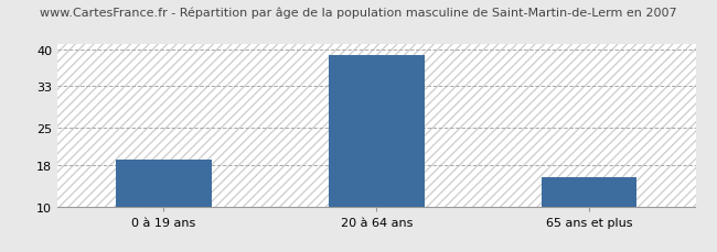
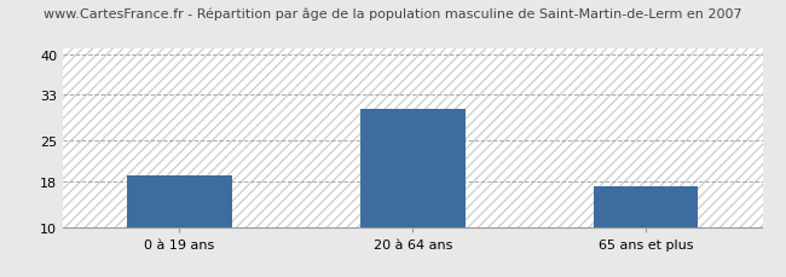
20 à 64 ans: 39.0 -> 30.5
65 ans et plus: 15.5 -> 17.0
